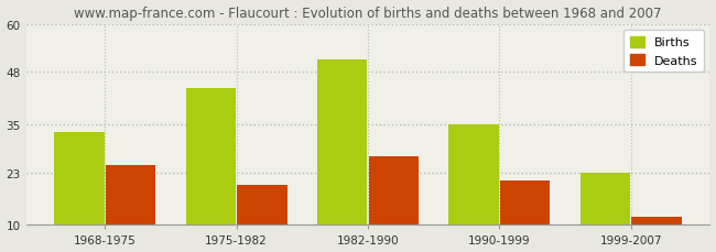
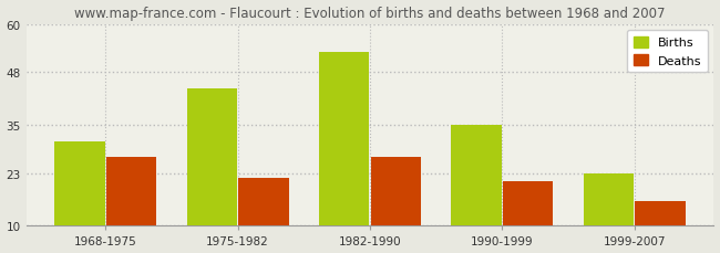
Births/1968-1975: 33 -> 31
Deaths/1968-1975: 25 -> 27
Deaths/1975-1982: 20 -> 22
Births/1982-1990: 51 -> 53
Deaths/1999-2007: 12 -> 16
